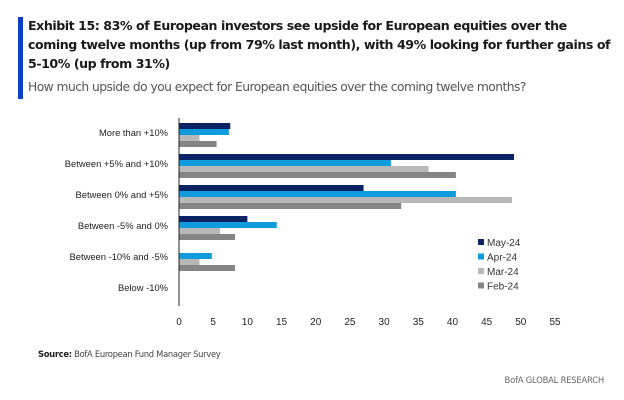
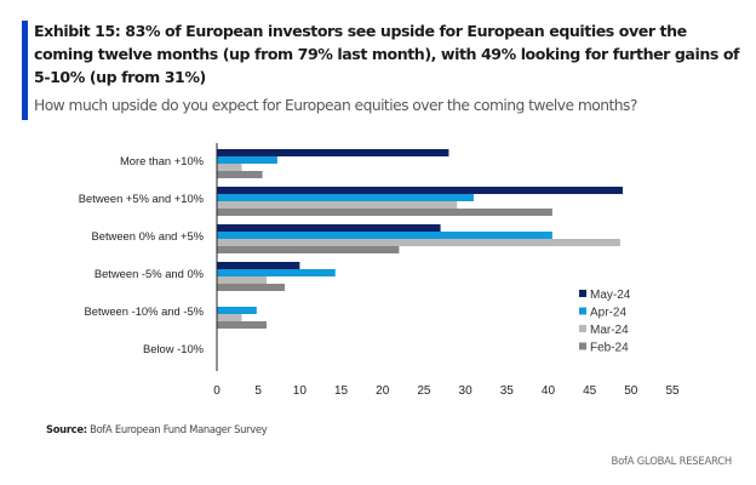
May-24/More than +10%: 8 -> 28
Mar-24/Between +5% and +10%: 36 -> 29
Feb-24/Between 0% and +5%: 32 -> 22
Feb-24/Between -10% and -5%: 8 -> 6
